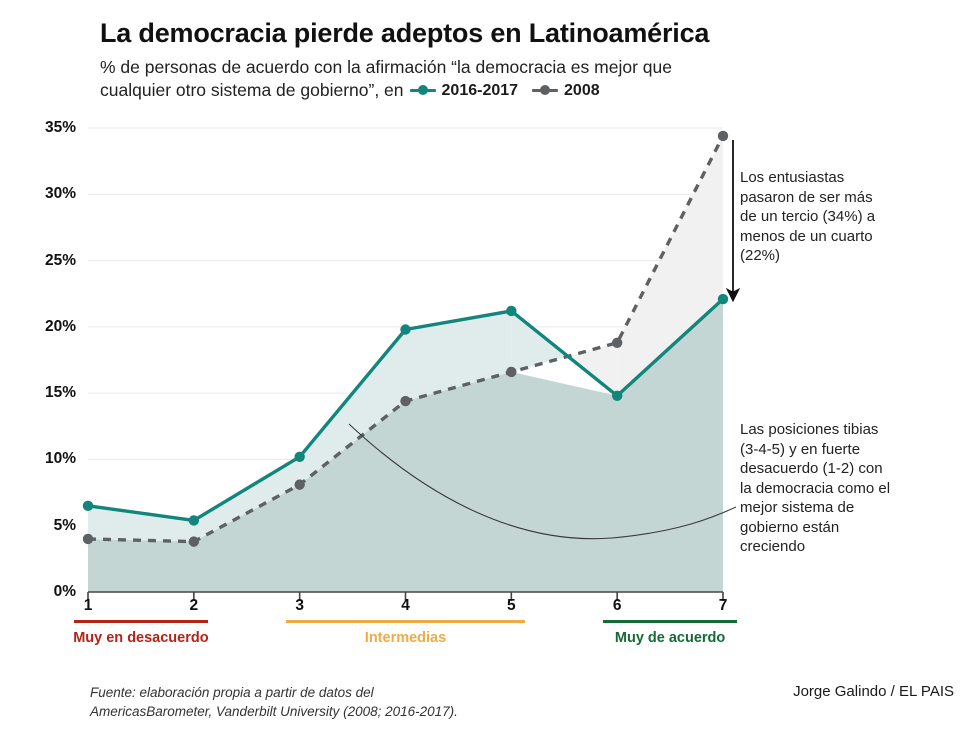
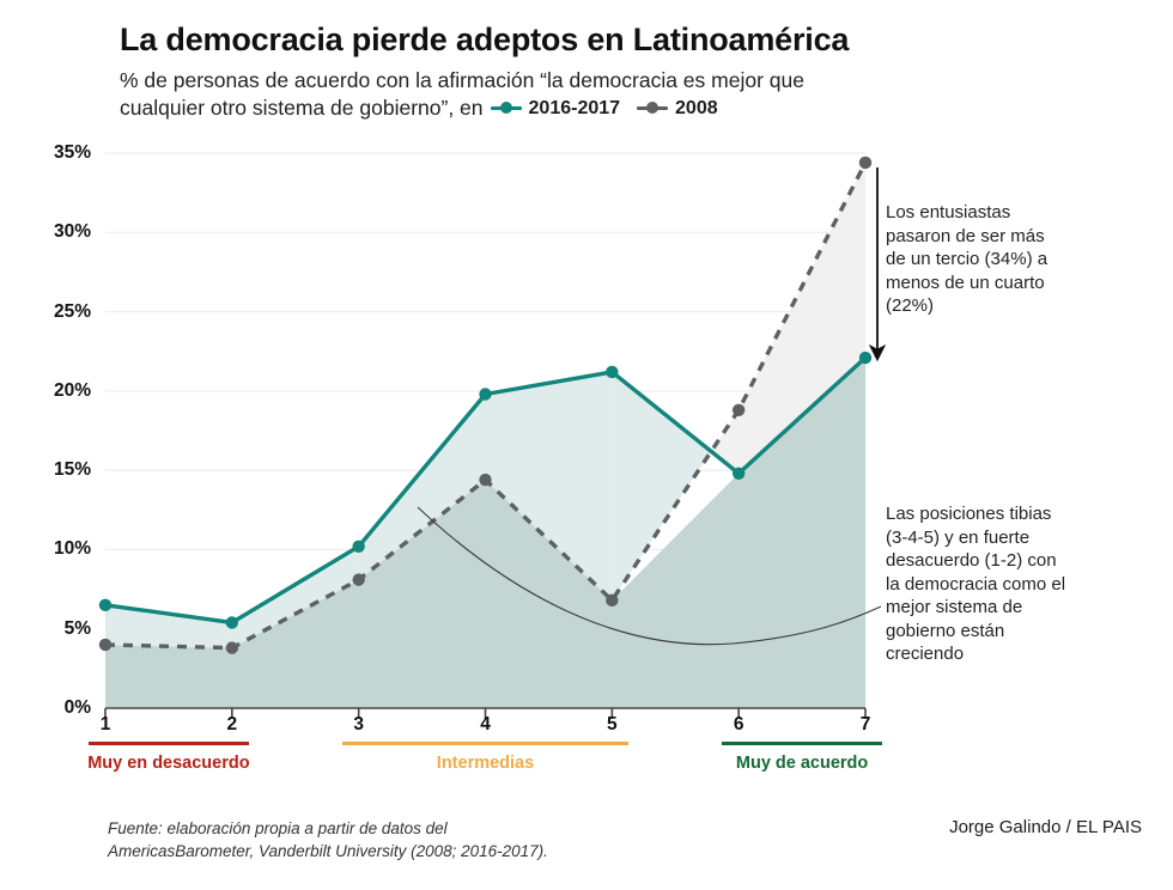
2008/5: 16.6% -> 6.8%
